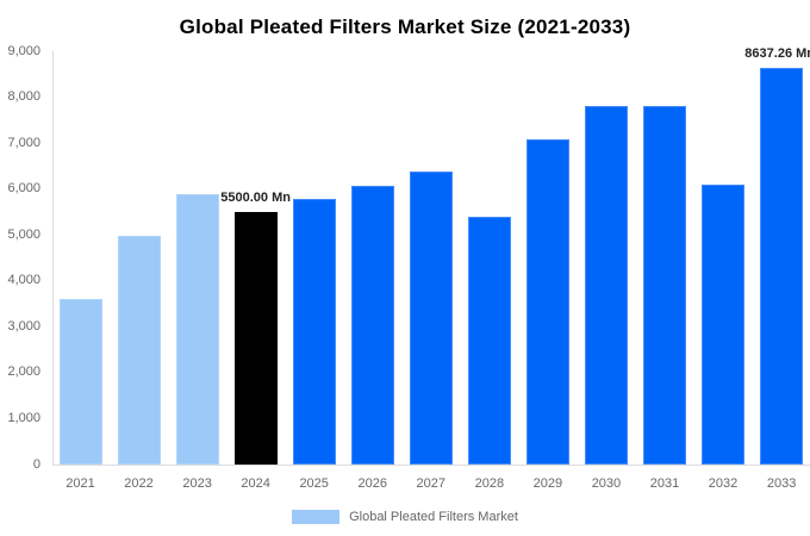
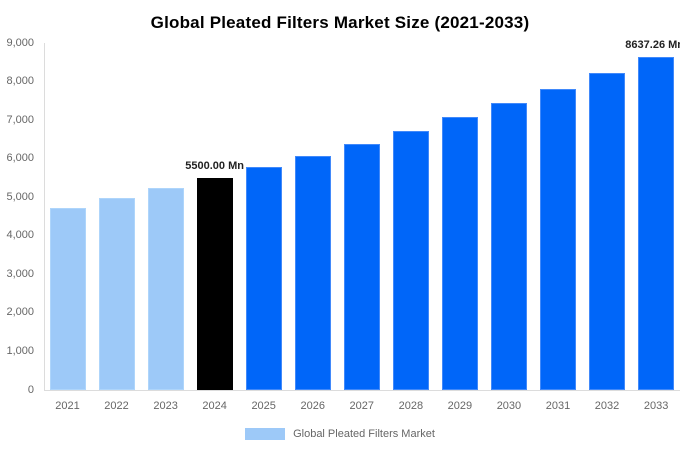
2021: 3600 -> 4700
2023: 5900 -> 5200
2028: 5400 -> 6700
2030: 7800 -> 7400
2032: 6100 -> 8200
